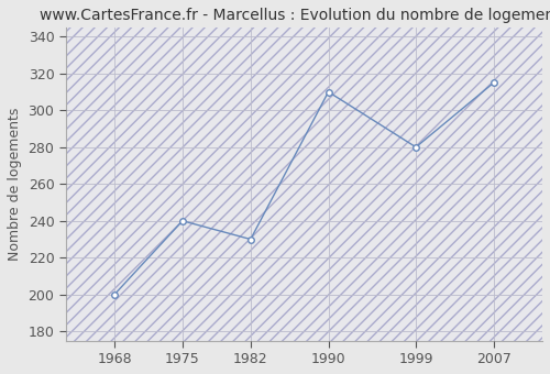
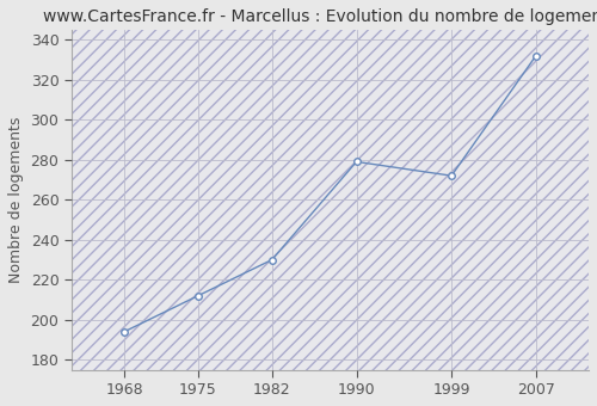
1968: 200 -> 194
1975: 240 -> 212
1990: 310 -> 279
1999: 280 -> 272
2007: 315 -> 332
